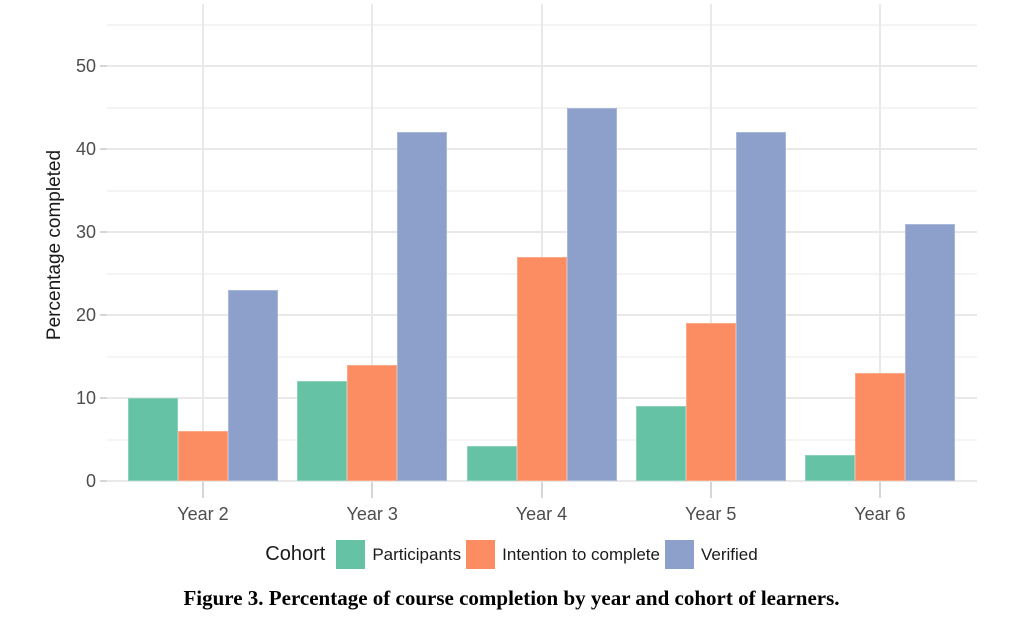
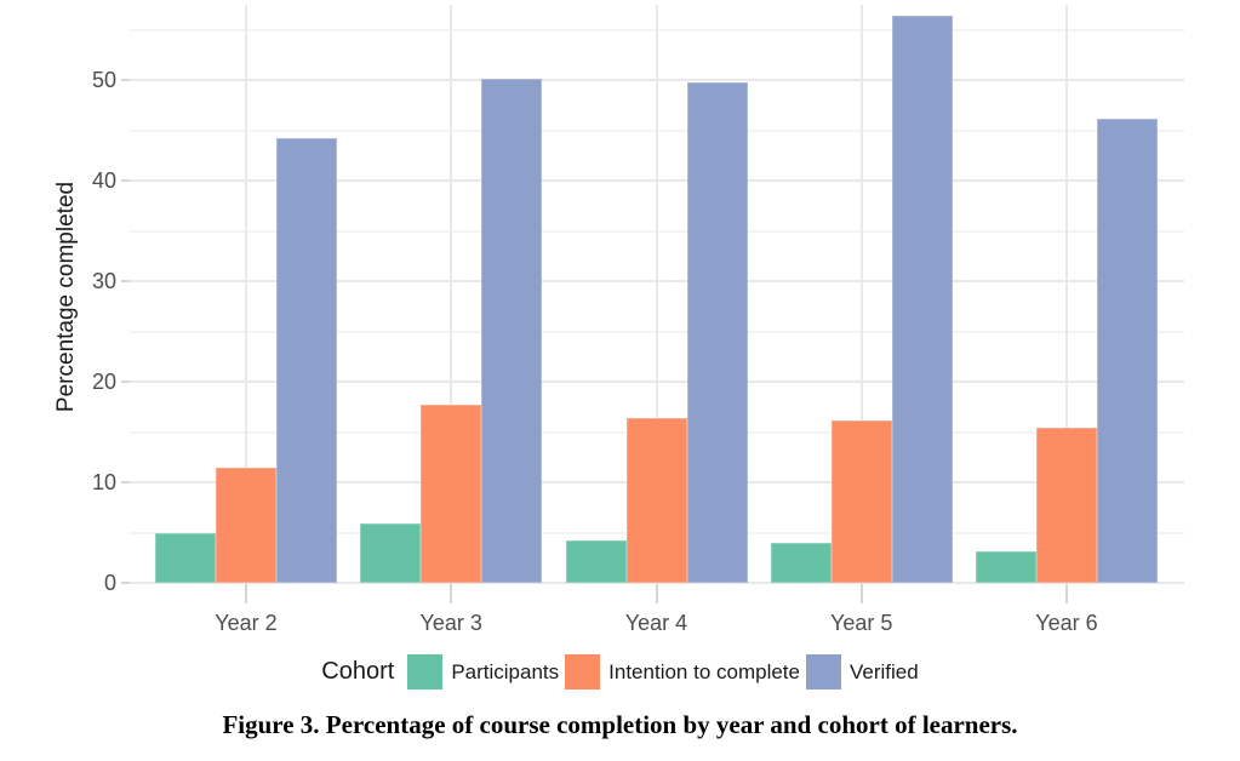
Participants/Year 2: 10 -> 5
Intention to complete/Year 2: 6 -> 12
Verified/Year 2: 23 -> 44
Participants/Year 3: 12 -> 6
Intention to complete/Year 3: 14 -> 18
Verified/Year 3: 42 -> 50
Intention to complete/Year 4: 27 -> 16
Verified/Year 4: 45 -> 50
Participants/Year 5: 9 -> 4
Intention to complete/Year 5: 19 -> 16
Verified/Year 5: 42 -> 56
Intention to complete/Year 6: 13 -> 15
Verified/Year 6: 31 -> 46
